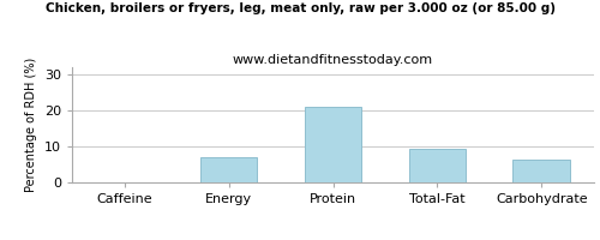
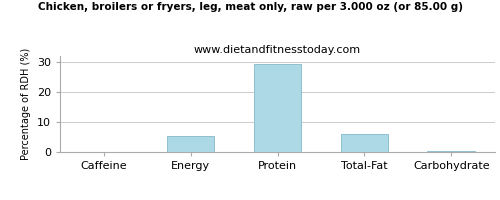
Energy: 7.0 -> 5.2
Protein: 21.0 -> 29.2
Total-Fat: 9.5 -> 6.1
Carbohydrate: 6.5 -> 0.4
